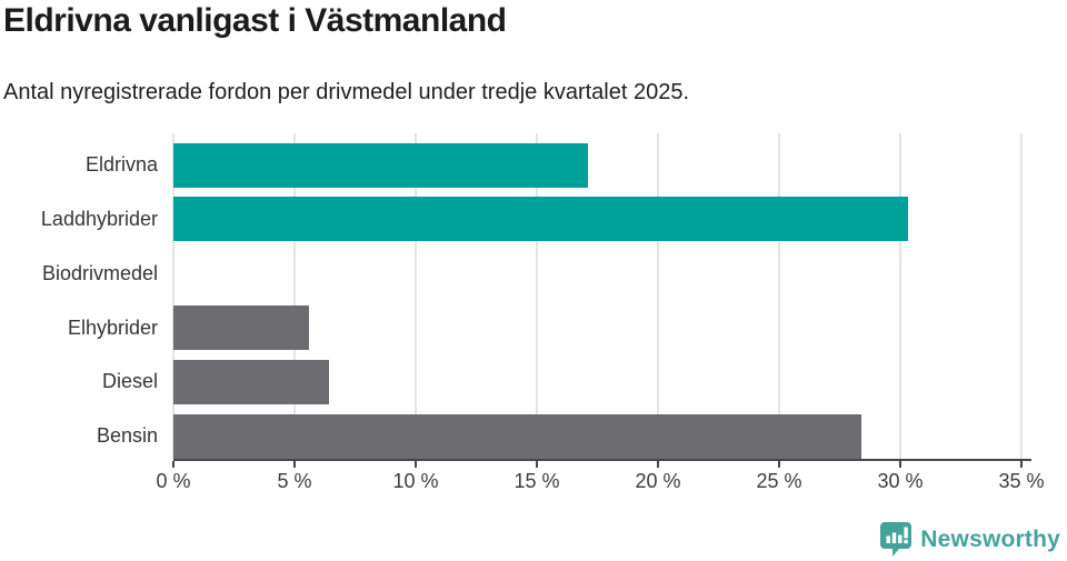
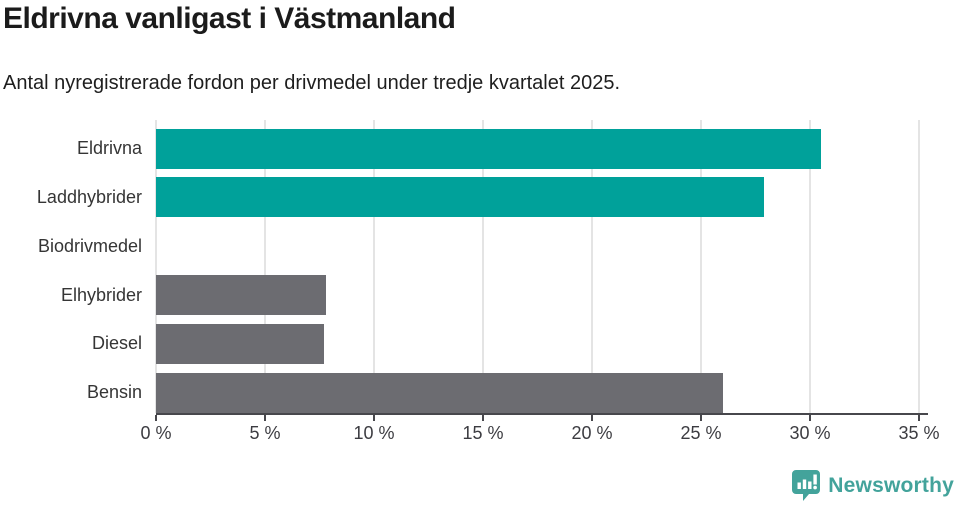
Eldrivna: 17.1% -> 30.5%
Laddhybrider: 30.3% -> 27.9%
Elhybrider: 5.6% -> 7.8%
Diesel: 6.4% -> 7.7%
Bensin: 28.4% -> 26.0%
